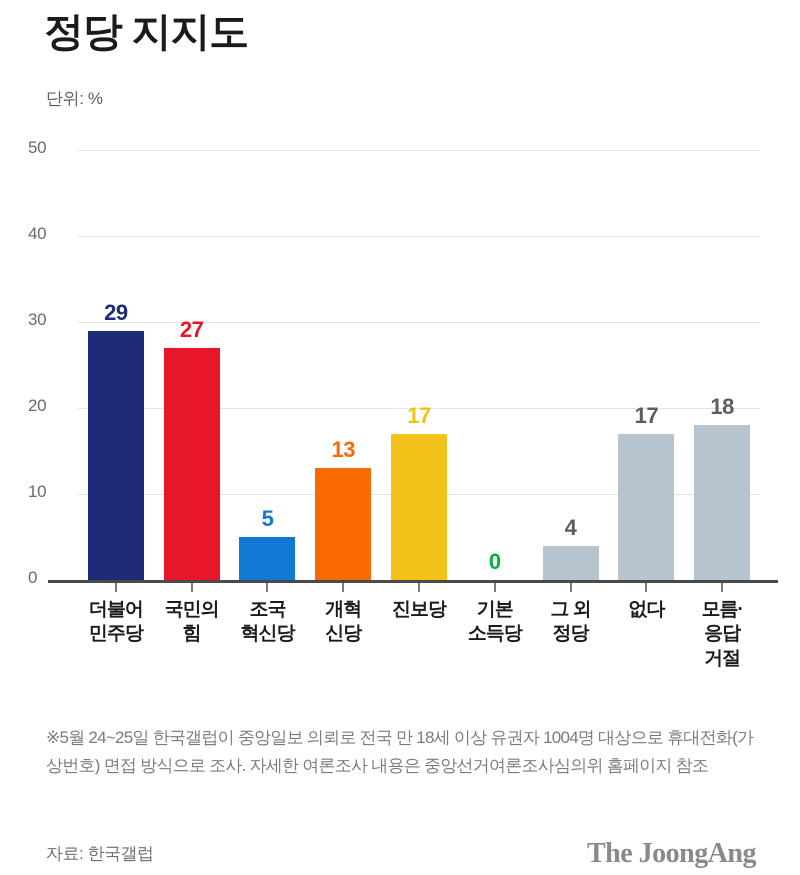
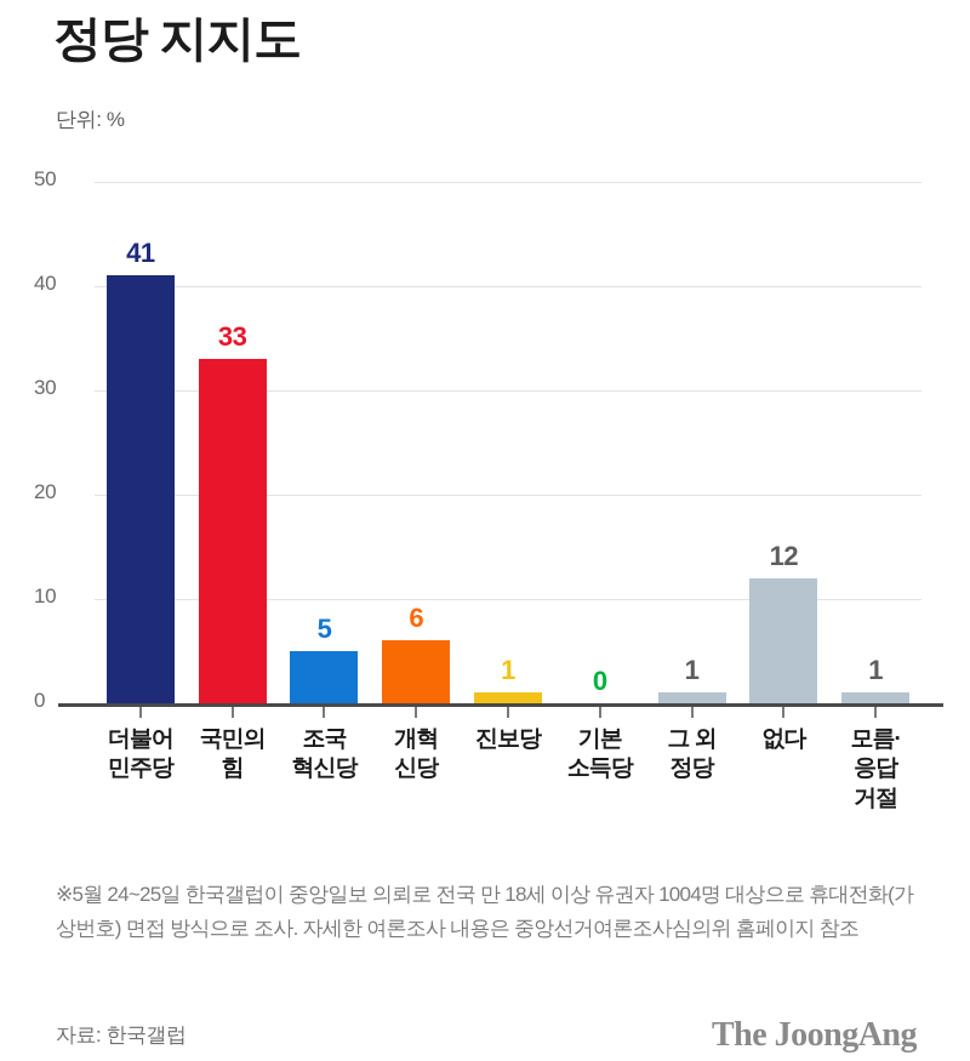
더불어 민주당: 29 -> 41
국민의 힘: 27 -> 33
개혁 신당: 13 -> 6
진보당: 17 -> 1
그 외 정당: 4 -> 1
없다: 17 -> 12
모름· 응답 거절: 18 -> 1
